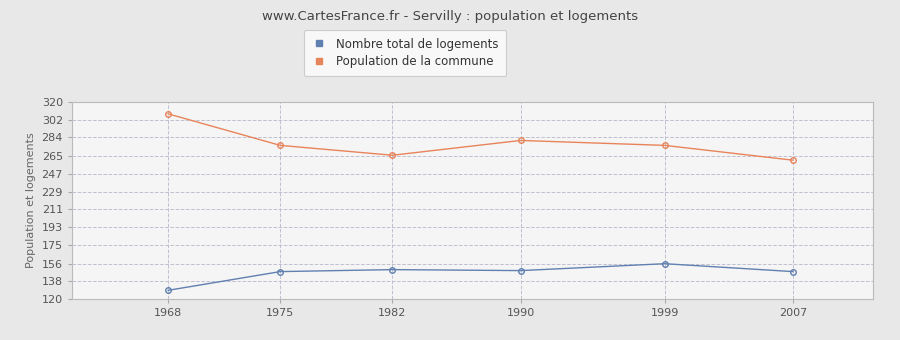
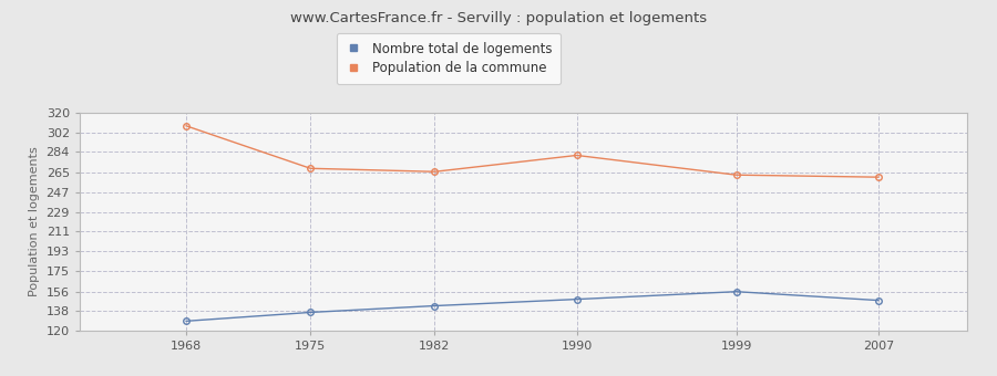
Nombre total de logements/1975: 148 -> 137
Population de la commune/1975: 276 -> 269
Nombre total de logements/1982: 150 -> 143
Population de la commune/1999: 276 -> 263
